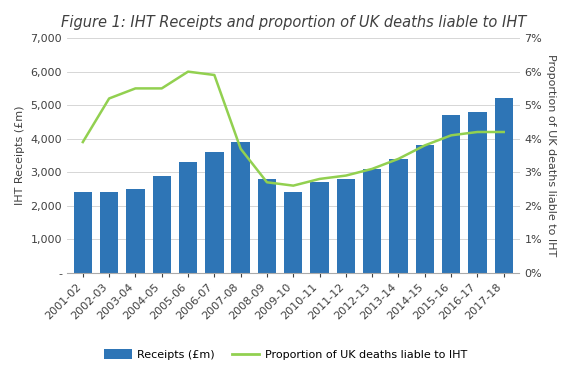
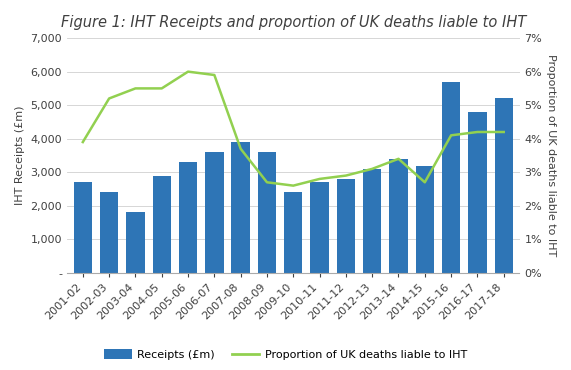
Receipts (£m)/2001-02: 2,400 -> 2,700
Receipts (£m)/2003-04: 2,500 -> 1,800
Receipts (£m)/2008-09: 2,800 -> 3,600
Receipts (£m)/2014-15: 3,800 -> 3,200
Proportion of UK deaths liable to IHT/2014-15: 3.8% -> 2.7%
Receipts (£m)/2015-16: 4,700 -> 5,700
